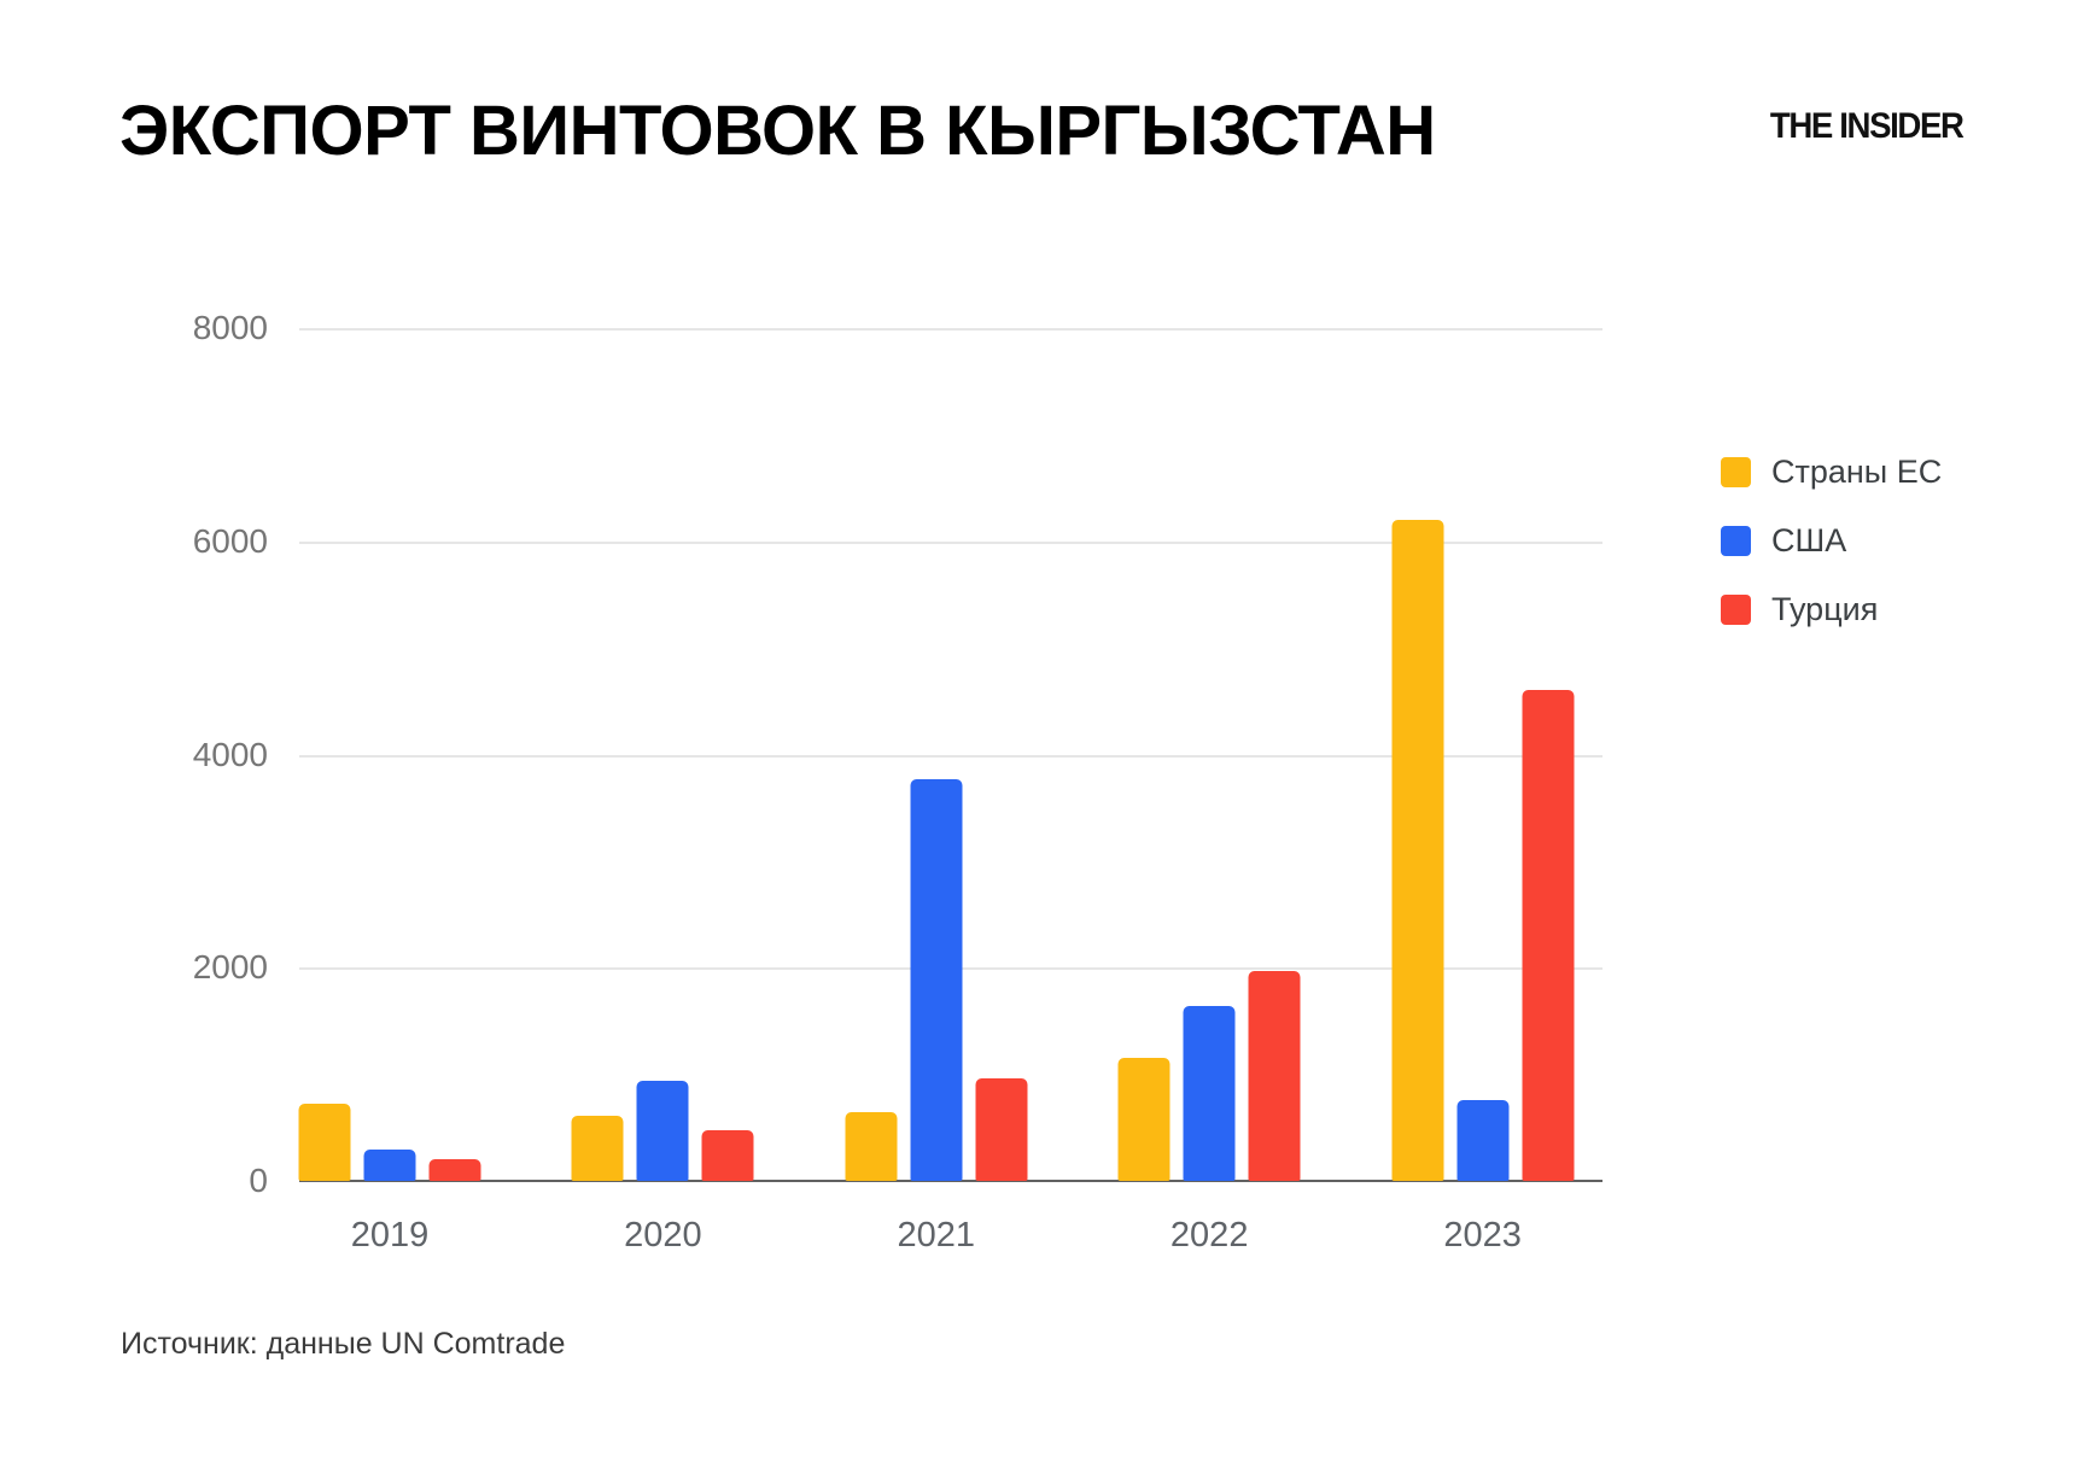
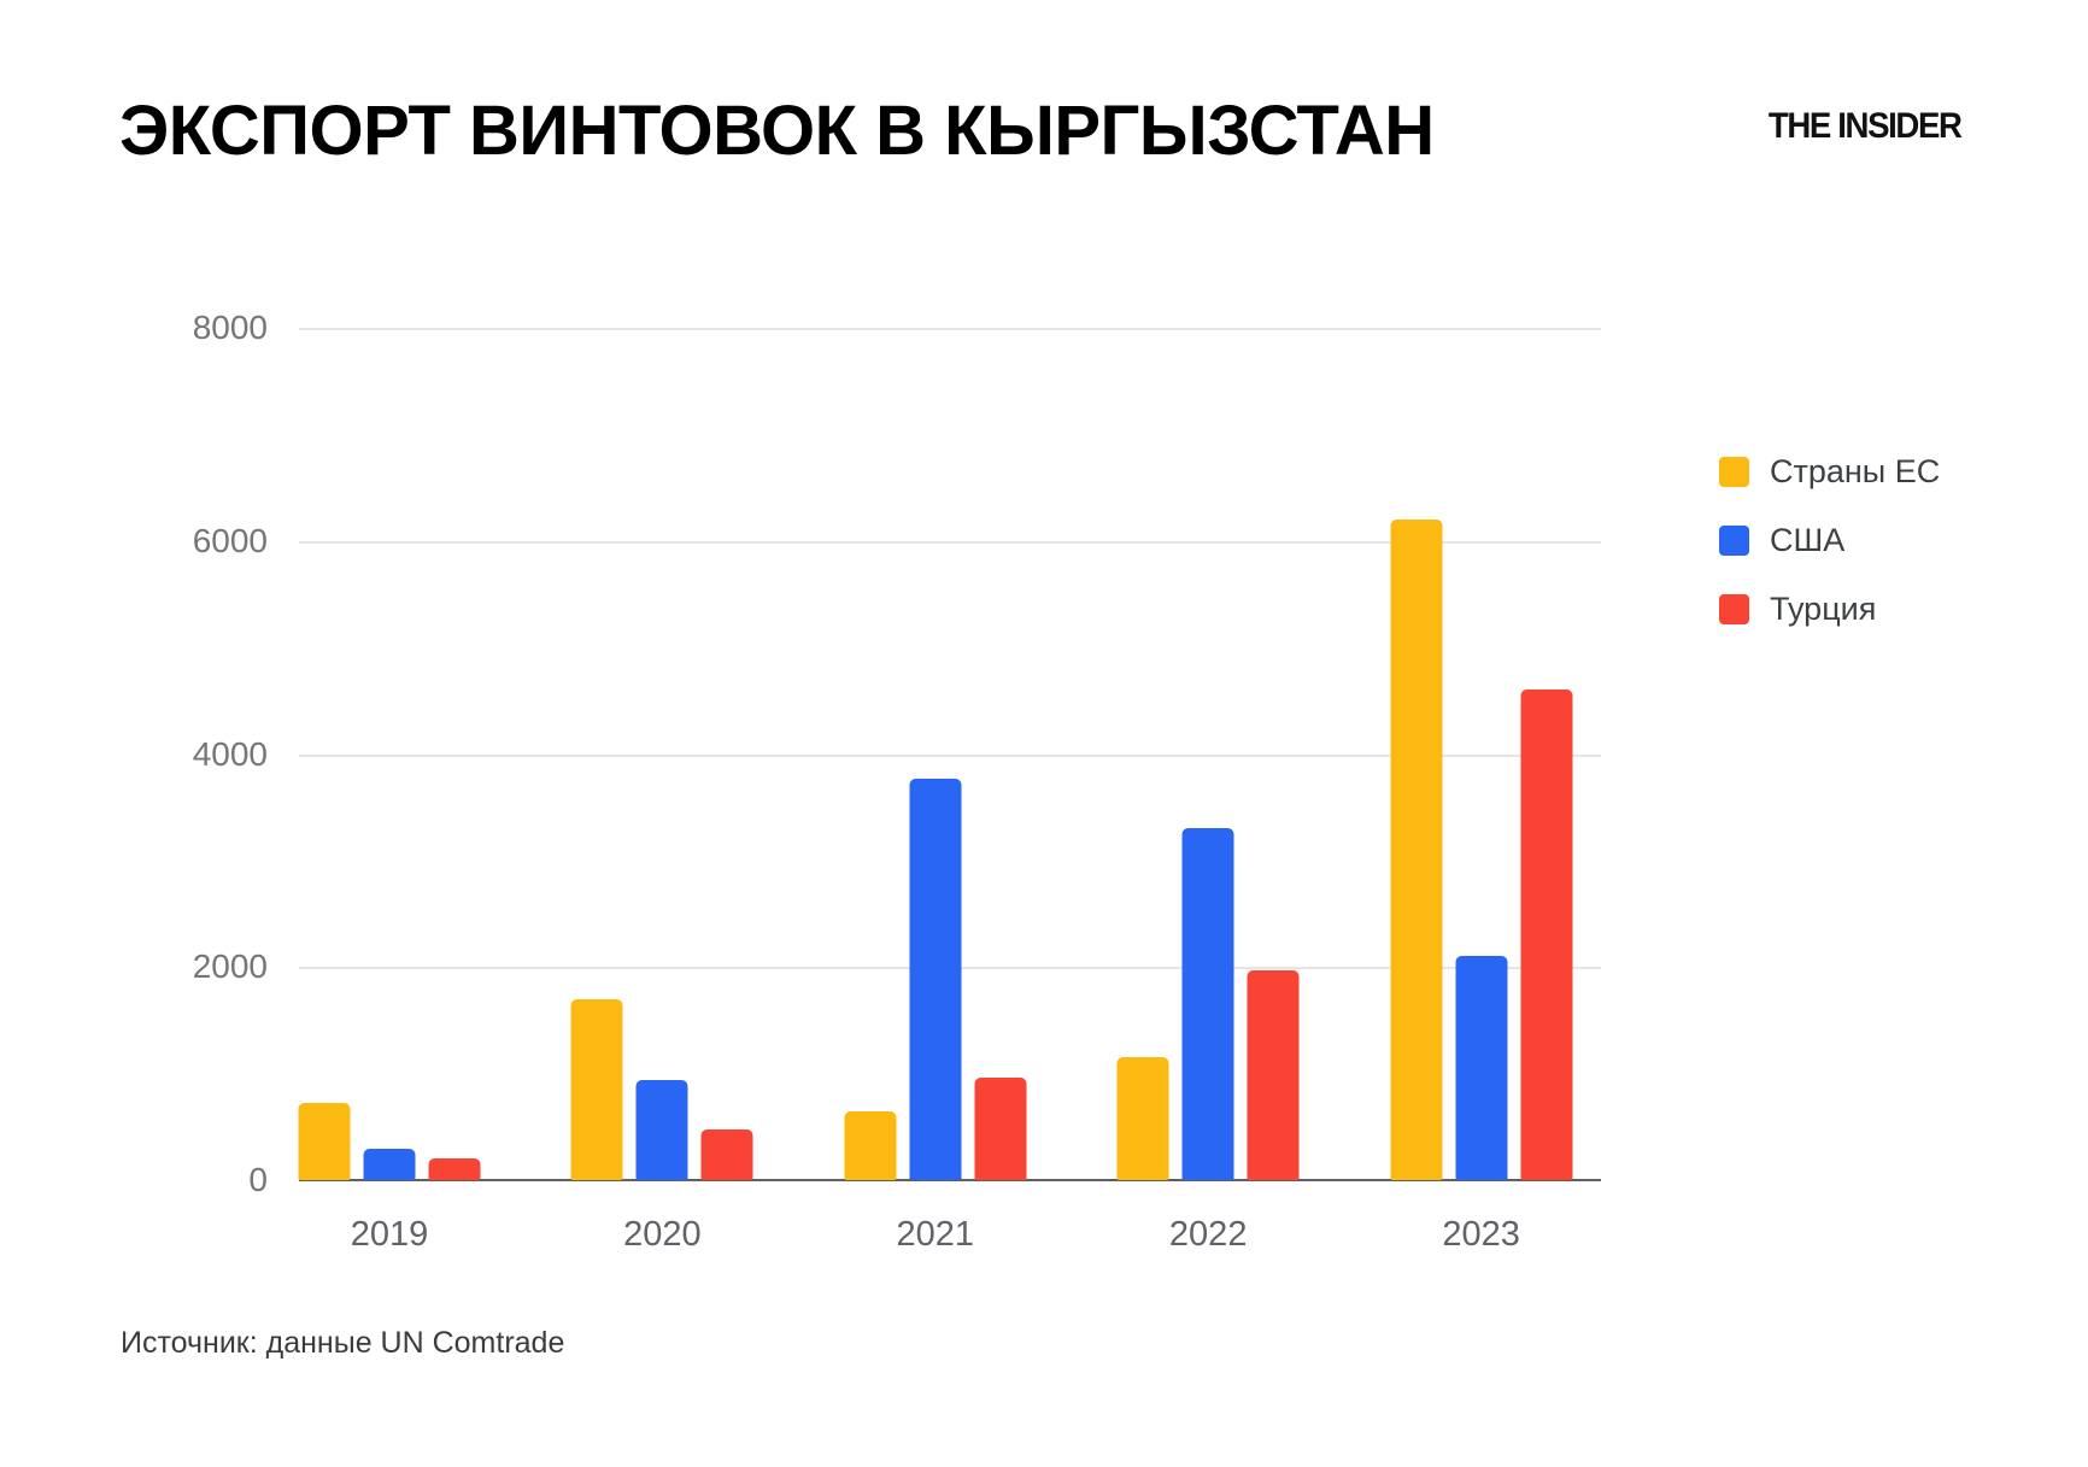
Страны ЕС/2020: 600 -> 1700
США/2022: 1600 -> 3300
США/2023: 800 -> 2100
